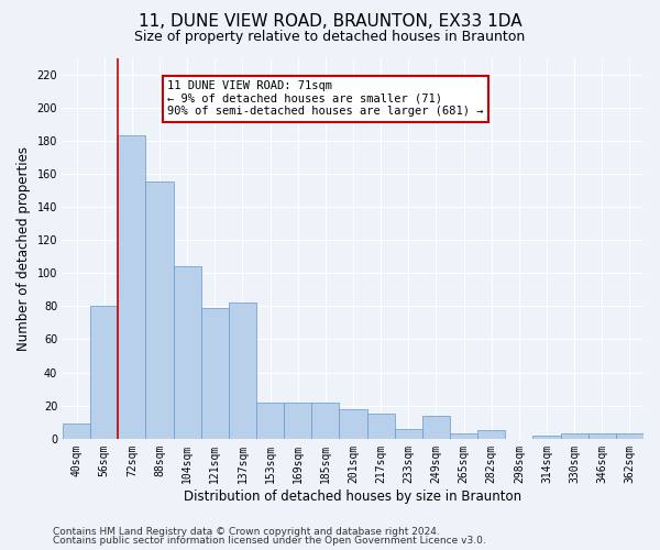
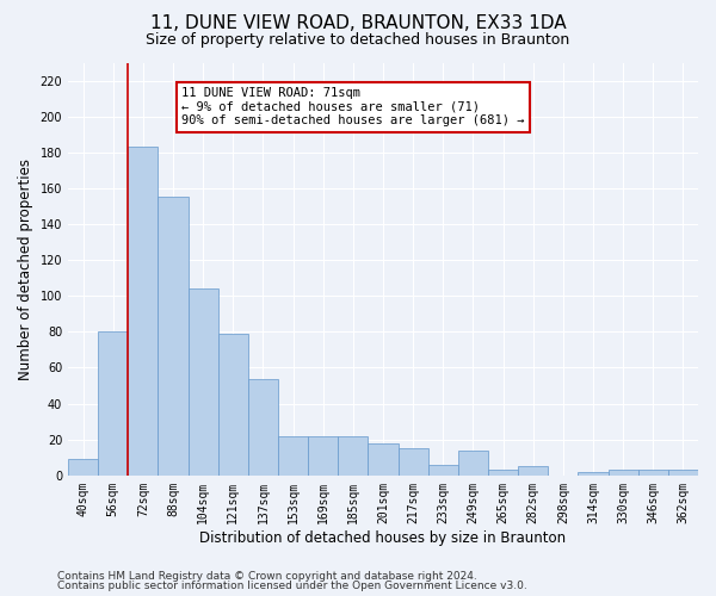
137sqm: 82 -> 54
